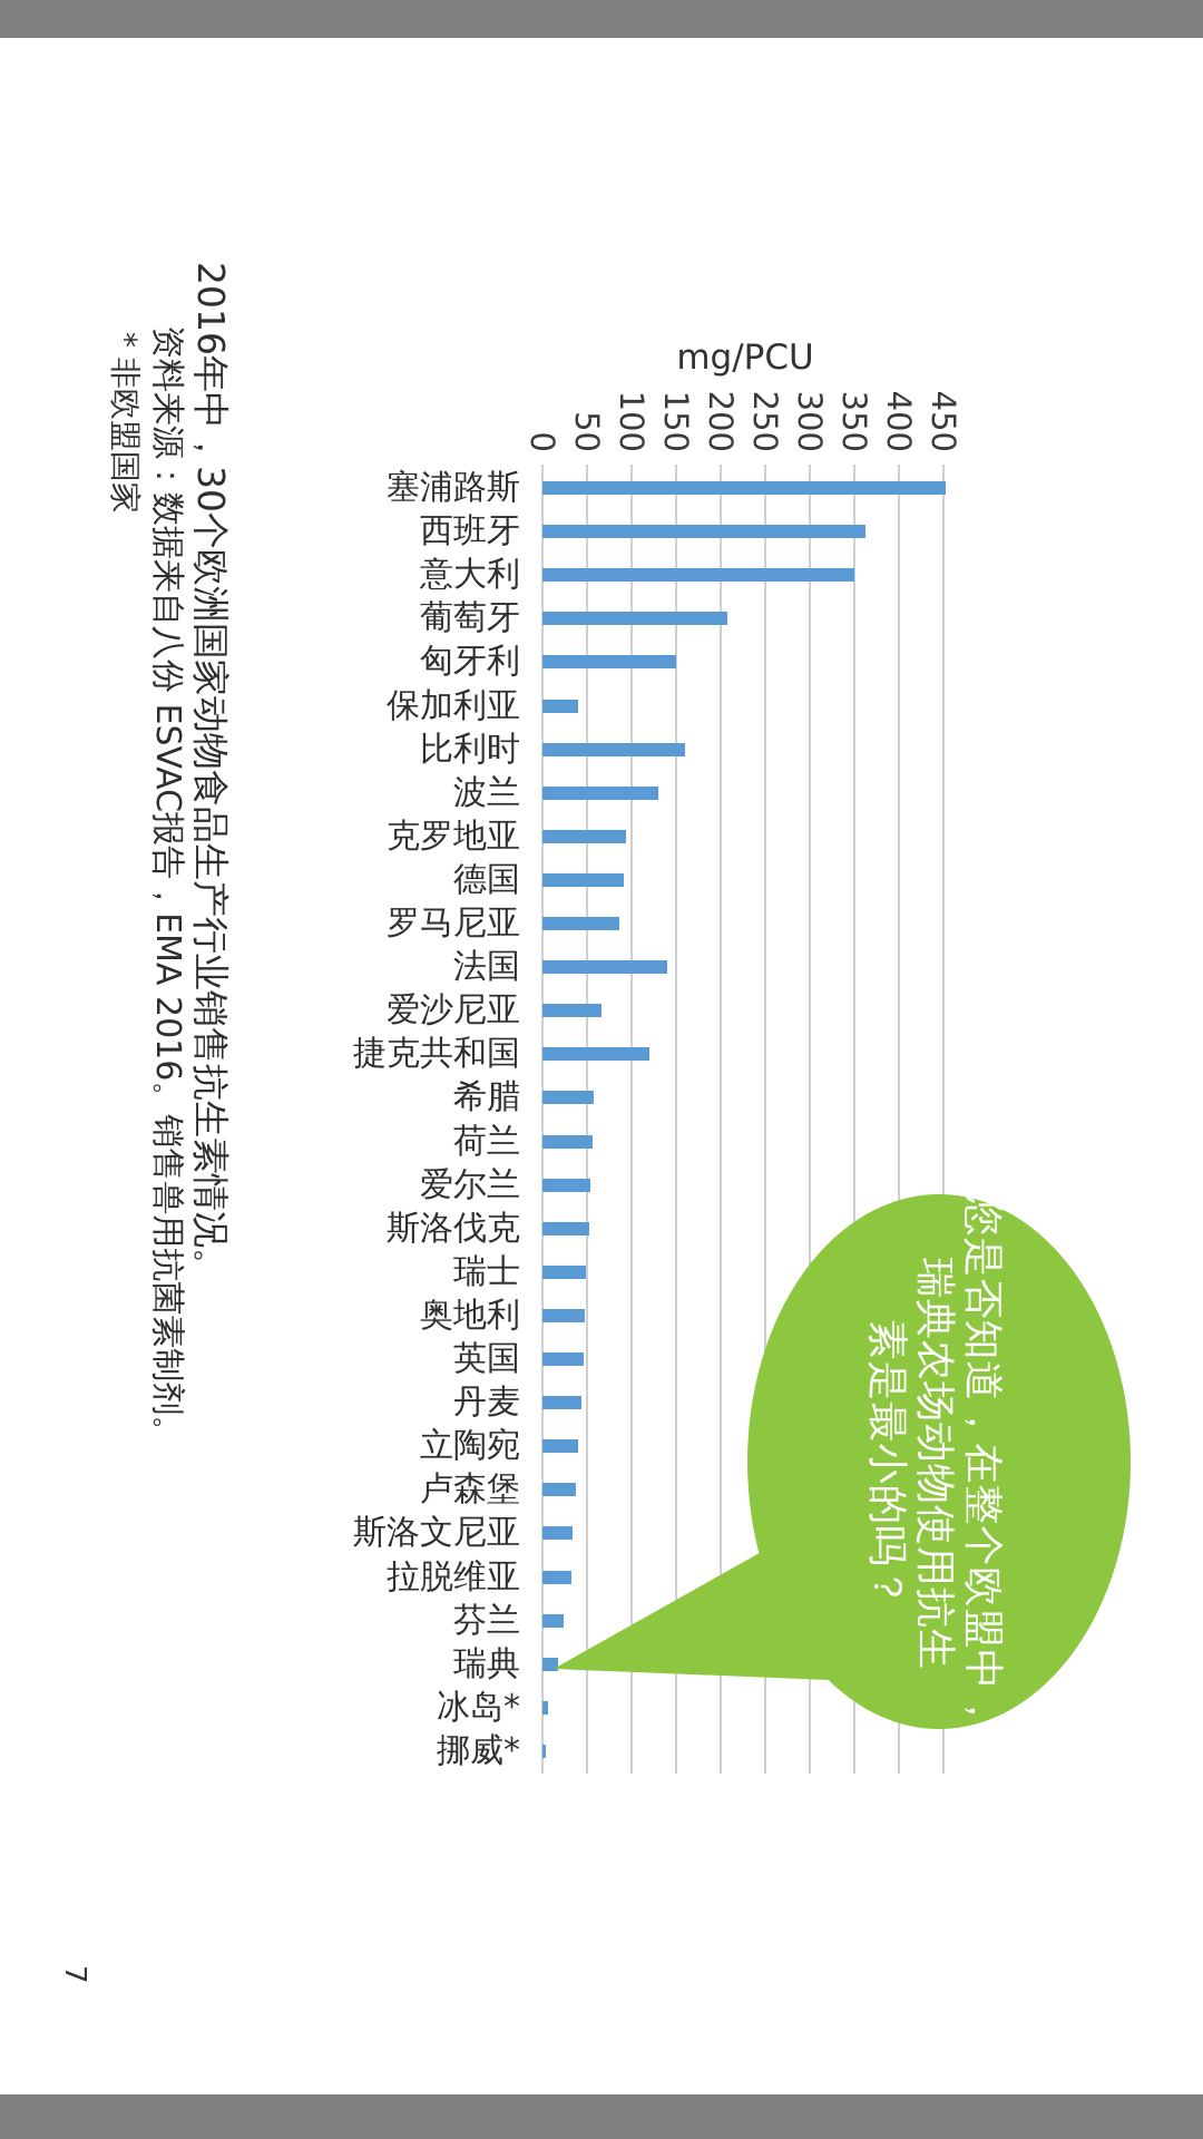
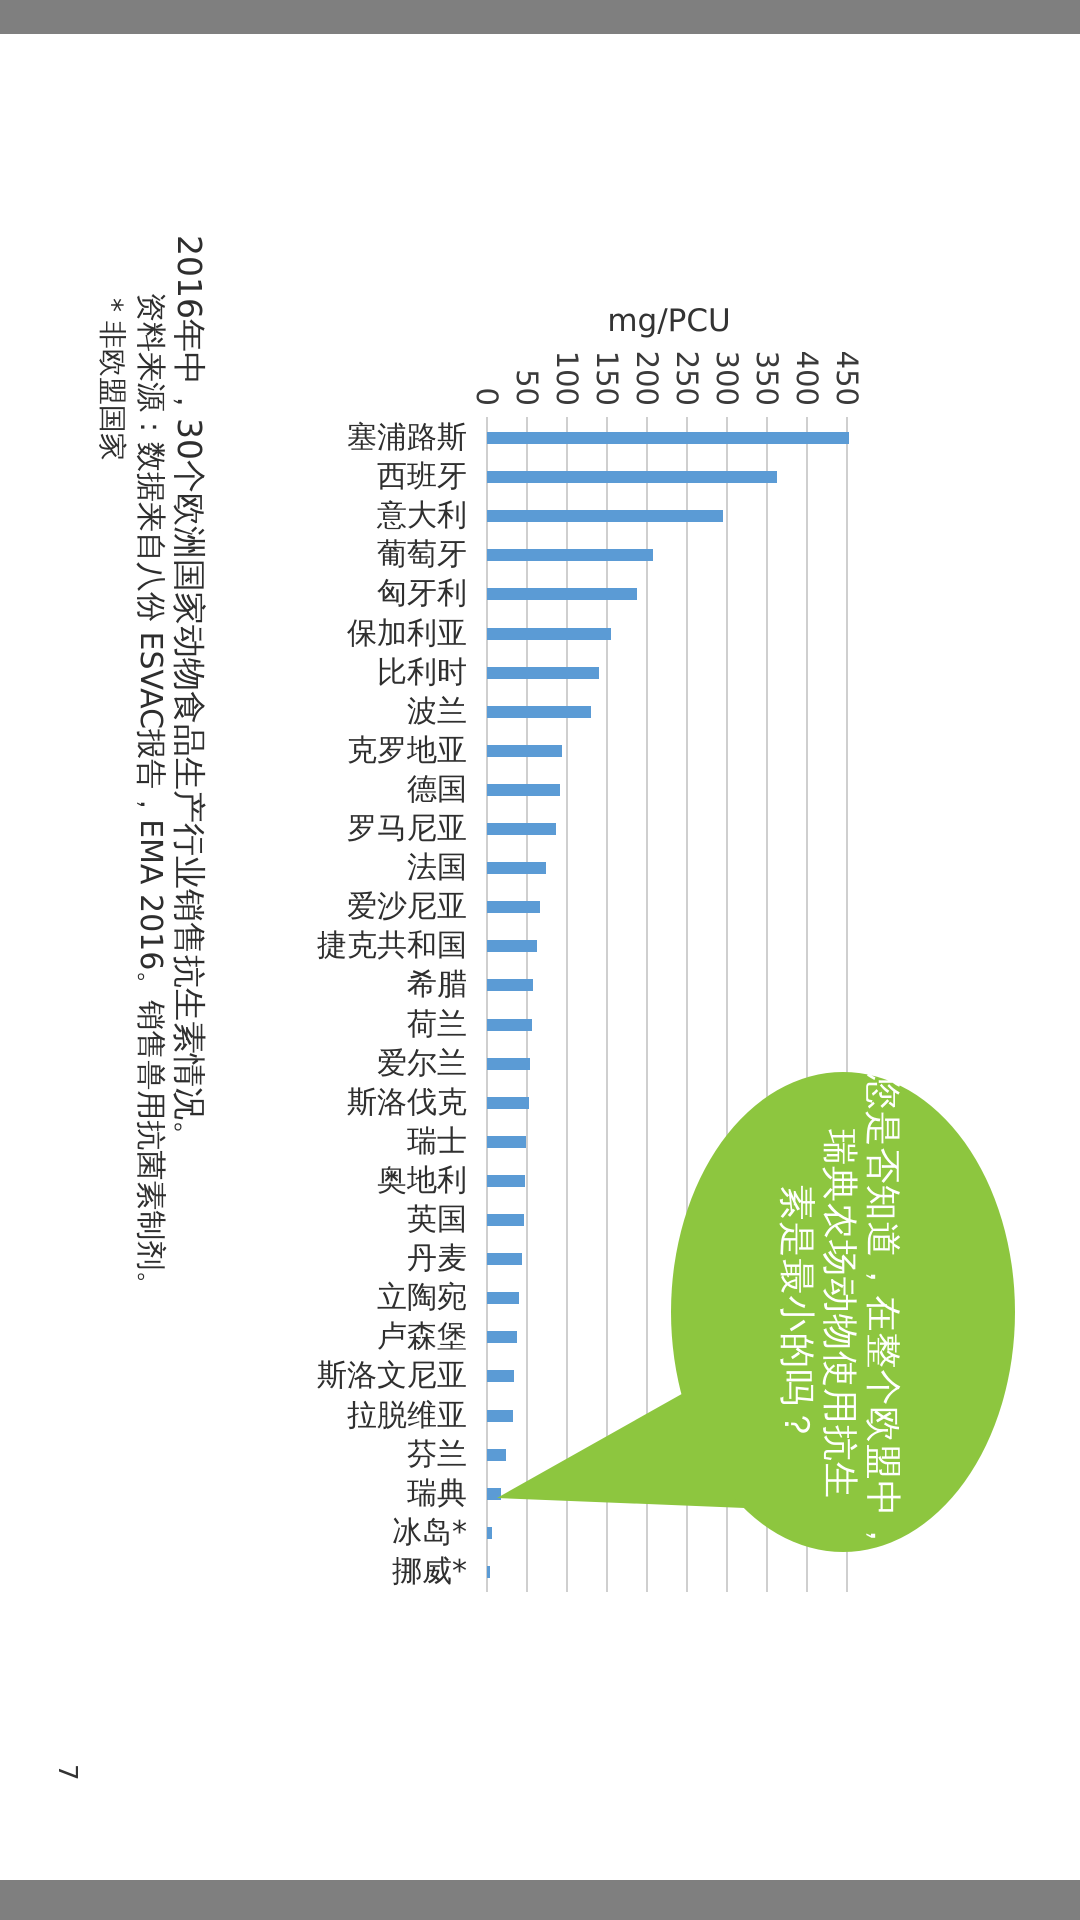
意大利: 350 -> 300
匈牙利: 150 -> 190
保加利亚: 40 -> 160
比利时: 160 -> 140
法国: 140 -> 70
捷克共和国: 120 -> 60
